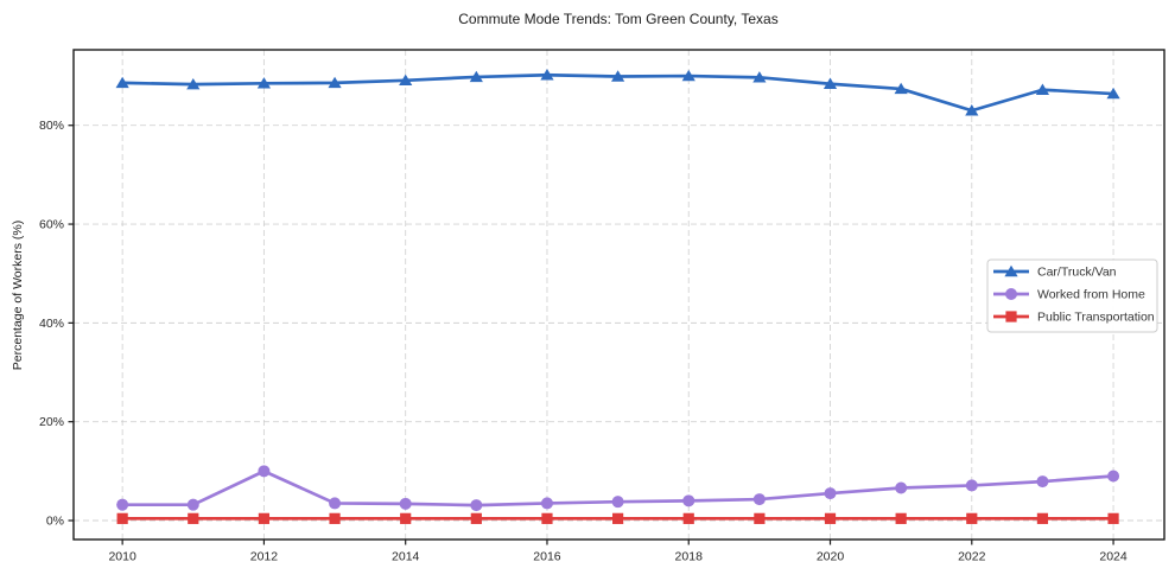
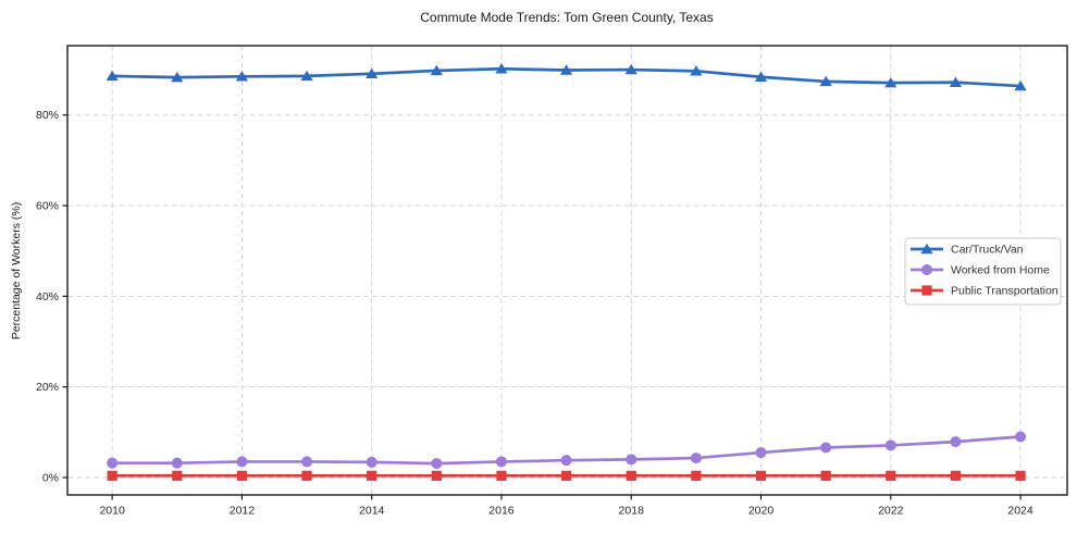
Worked from Home/2012: 10% -> 4%
Car/Truck/Van/2022: 83% -> 87%
